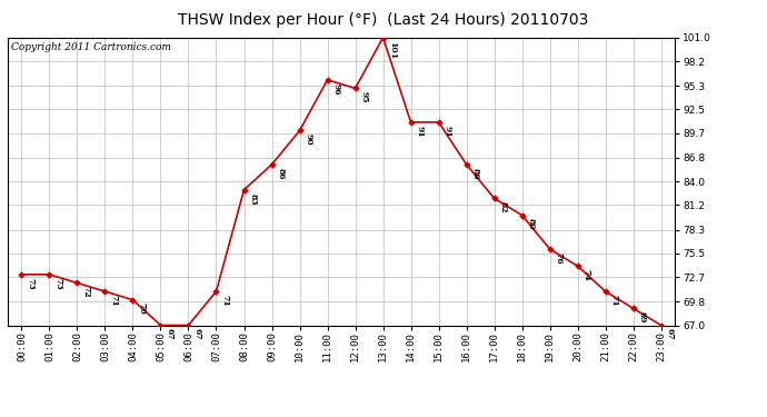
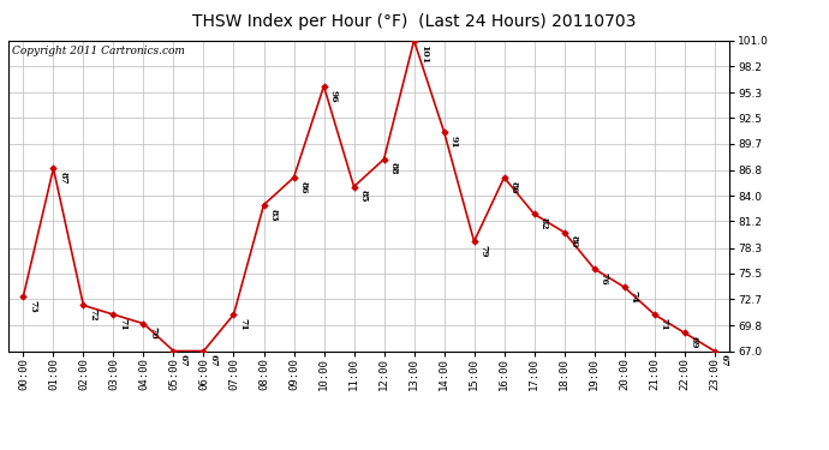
01:00: 73 -> 87
10:00: 90 -> 96
11:00: 96 -> 85
12:00: 95 -> 88
15:00: 91 -> 79
